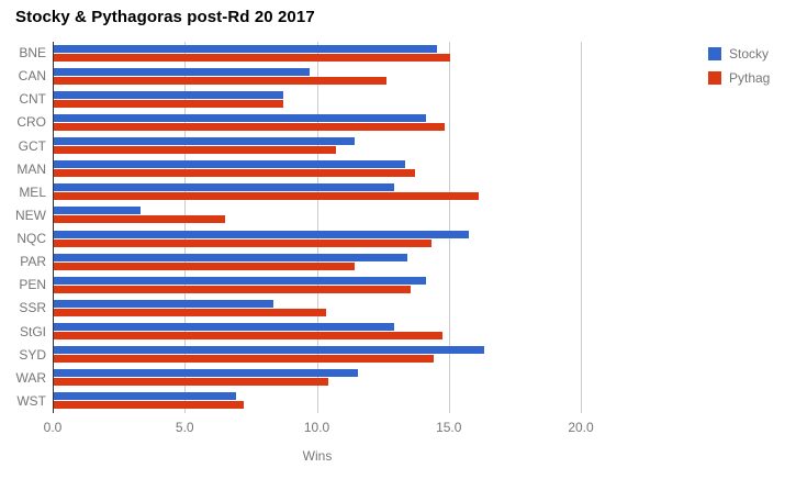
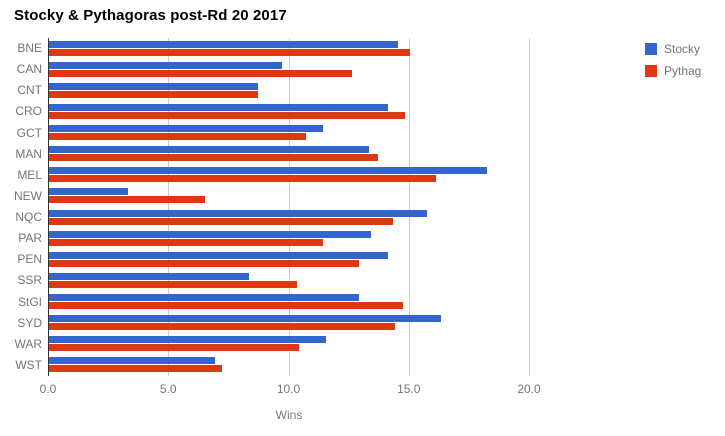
Stocky/MEL: 12.9 -> 18.2
Pythag/PEN: 13.5 -> 12.9
